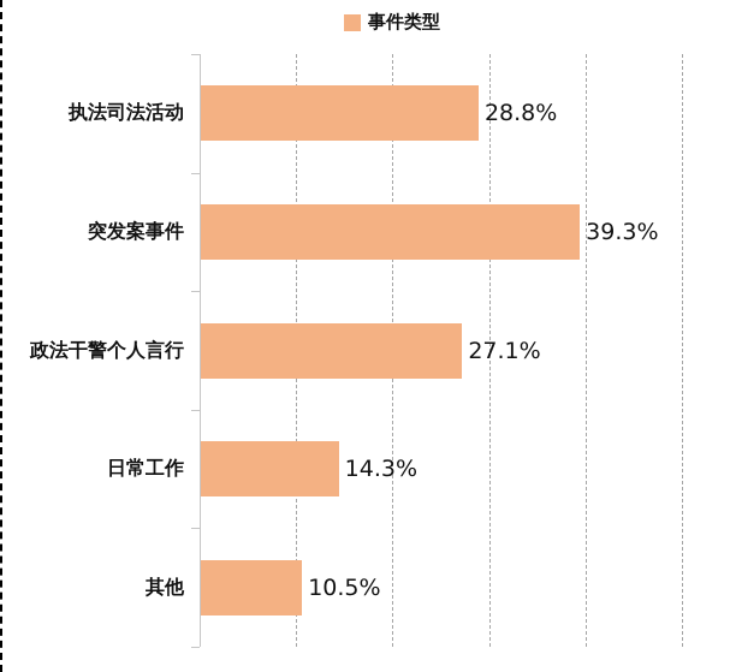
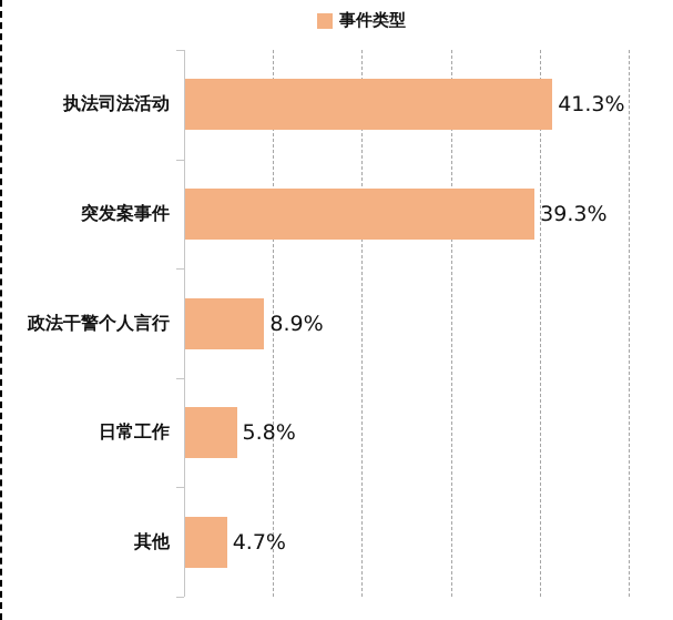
执法司法活动: 28.8% -> 41.3%
政法干警个人言行: 27.1% -> 8.9%
日常工作: 14.3% -> 5.8%
其他: 10.5% -> 4.7%
